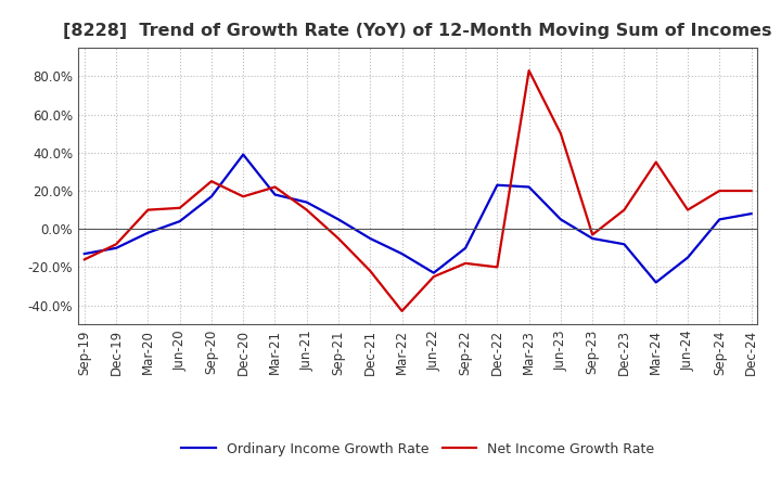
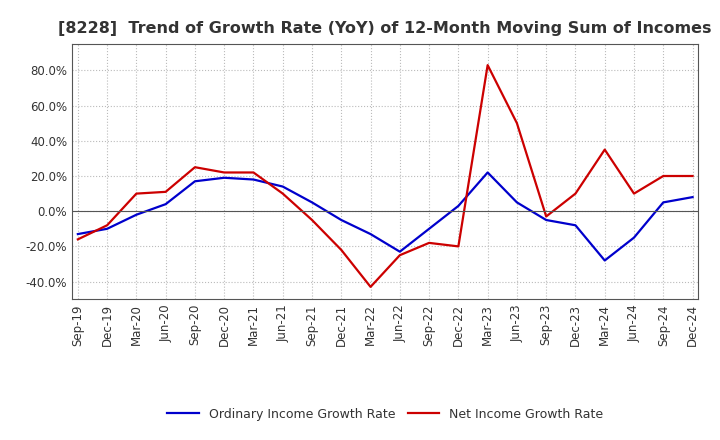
Ordinary Income Growth Rate/Dec-20: 39% -> 19%
Net Income Growth Rate/Dec-20: 17% -> 22%
Ordinary Income Growth Rate/Dec-22: 23% -> 3%
